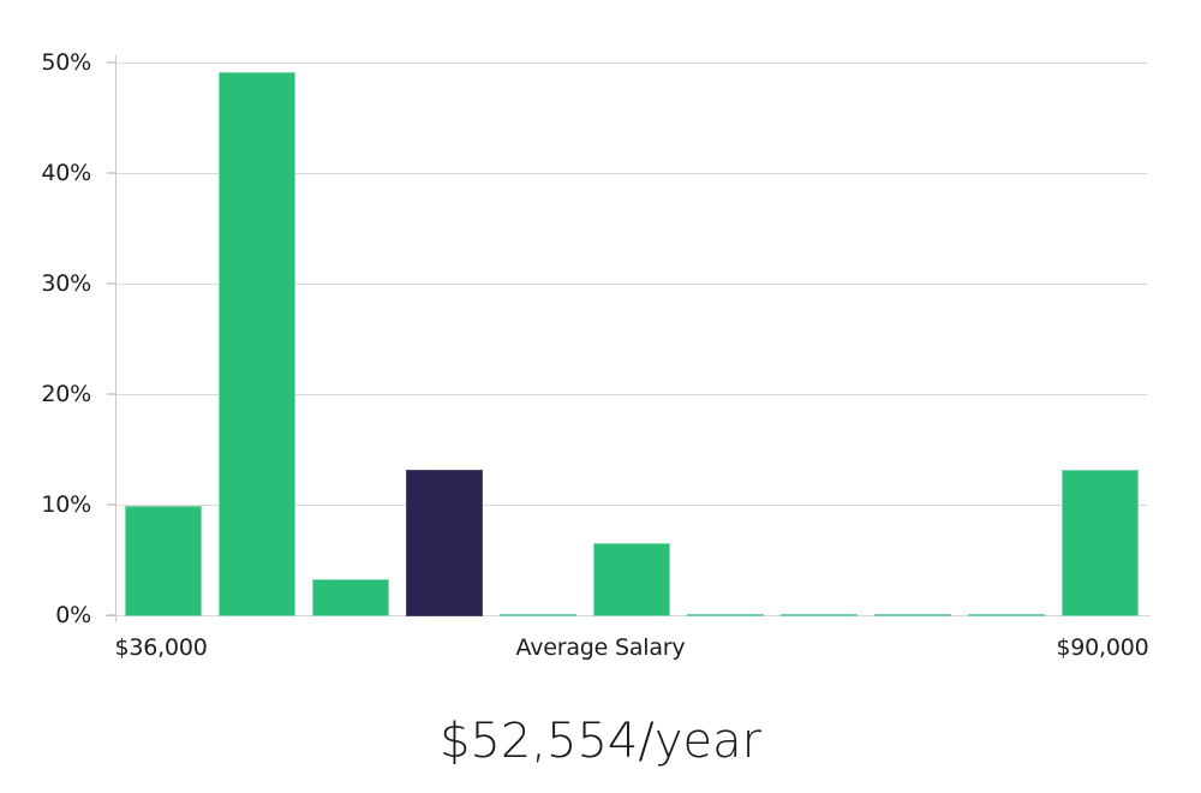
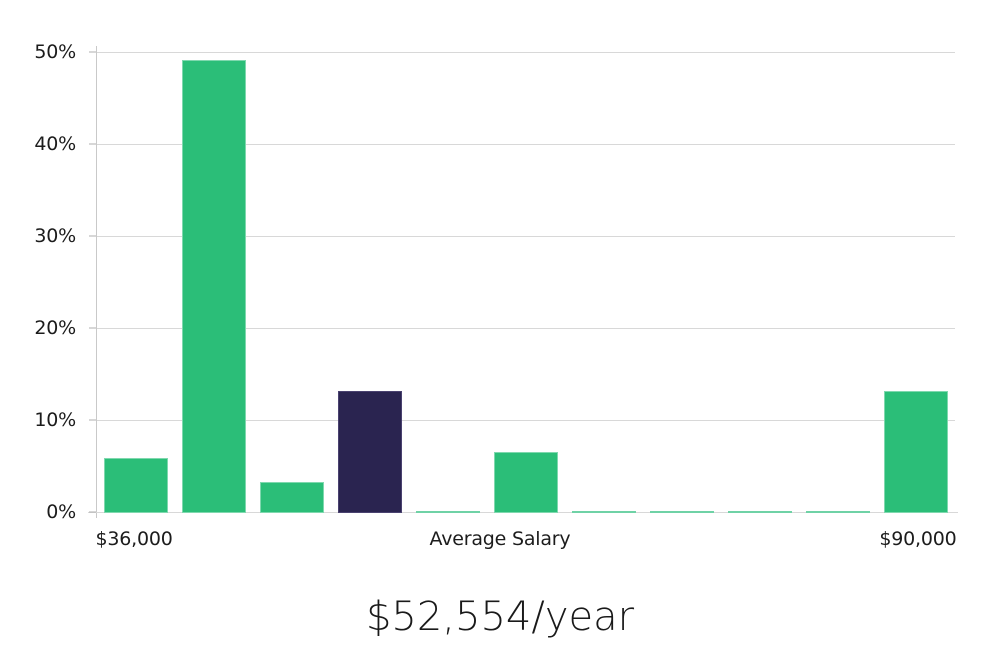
$36,000: 10% -> 6%
